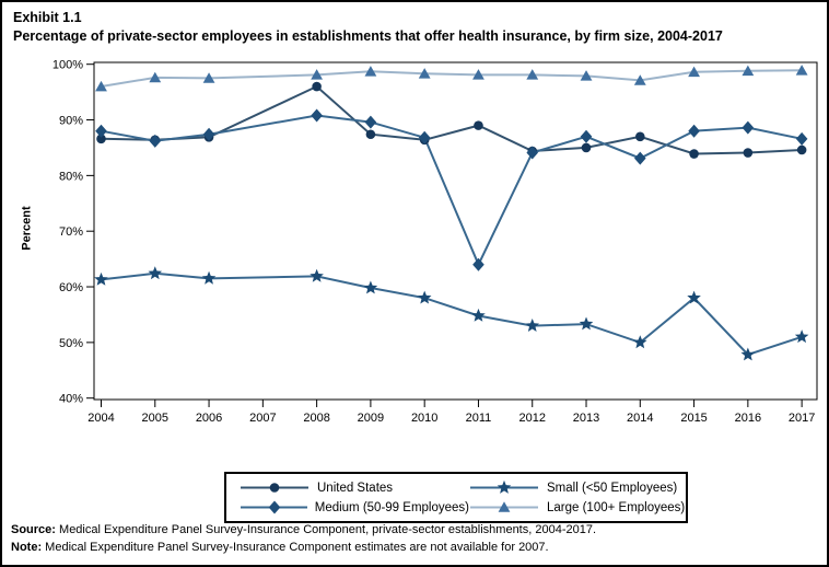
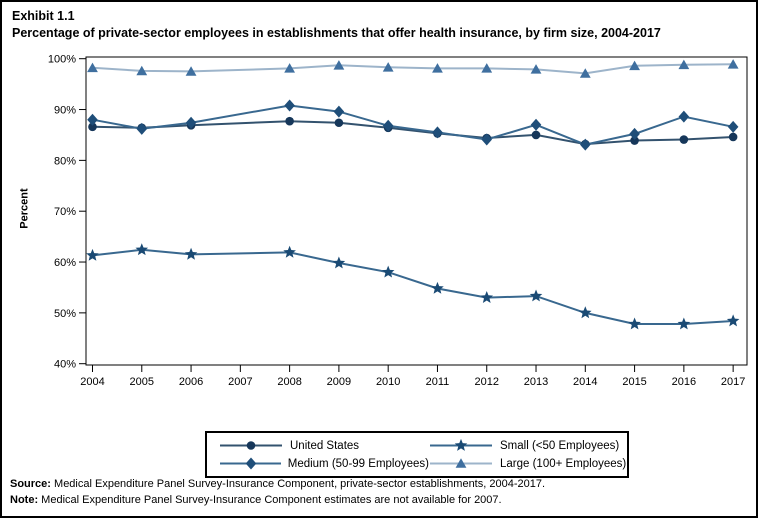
Large (100+ Employees)/2004: 96% -> 98%
United States/2008: 96% -> 88%
United States/2011: 89% -> 85%
Medium (50-99 Employees)/2011: 64% -> 86%
United States/2014: 87% -> 83%
Medium (50-99 Employees)/2015: 88% -> 85%
Small (<50 Employees)/2015: 58% -> 48%
Small (<50 Employees)/2017: 51% -> 48%
